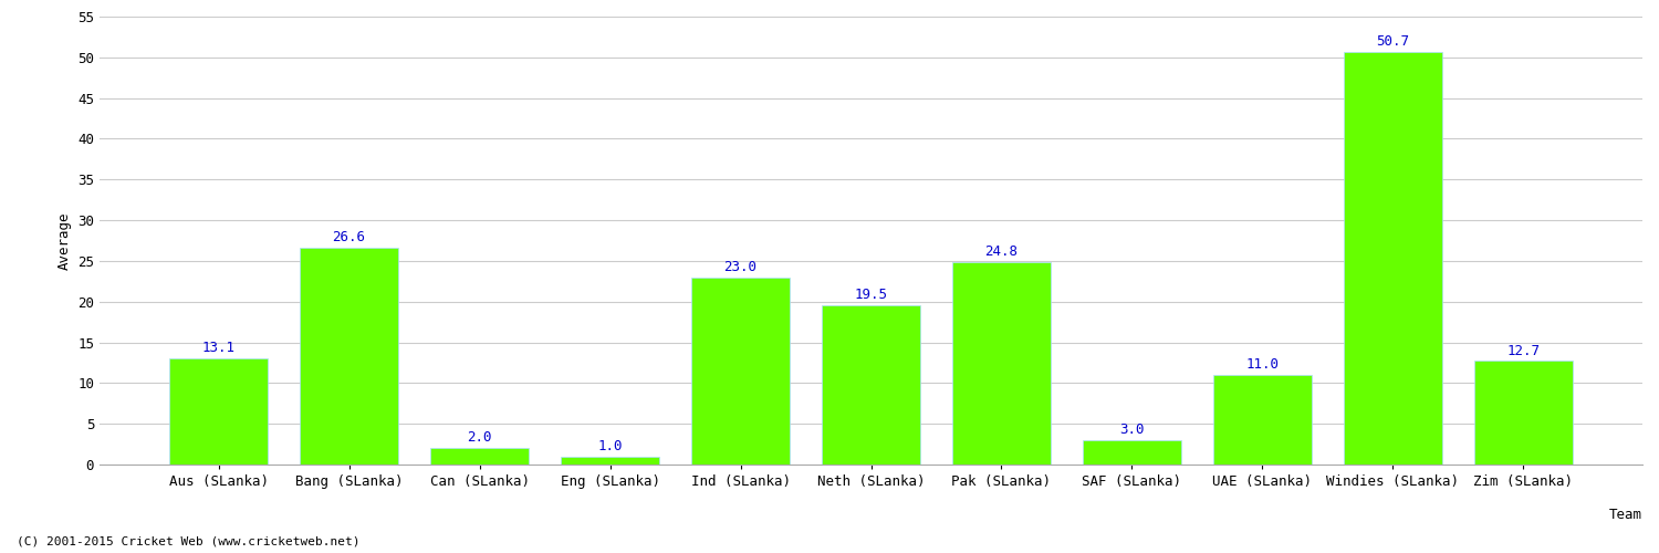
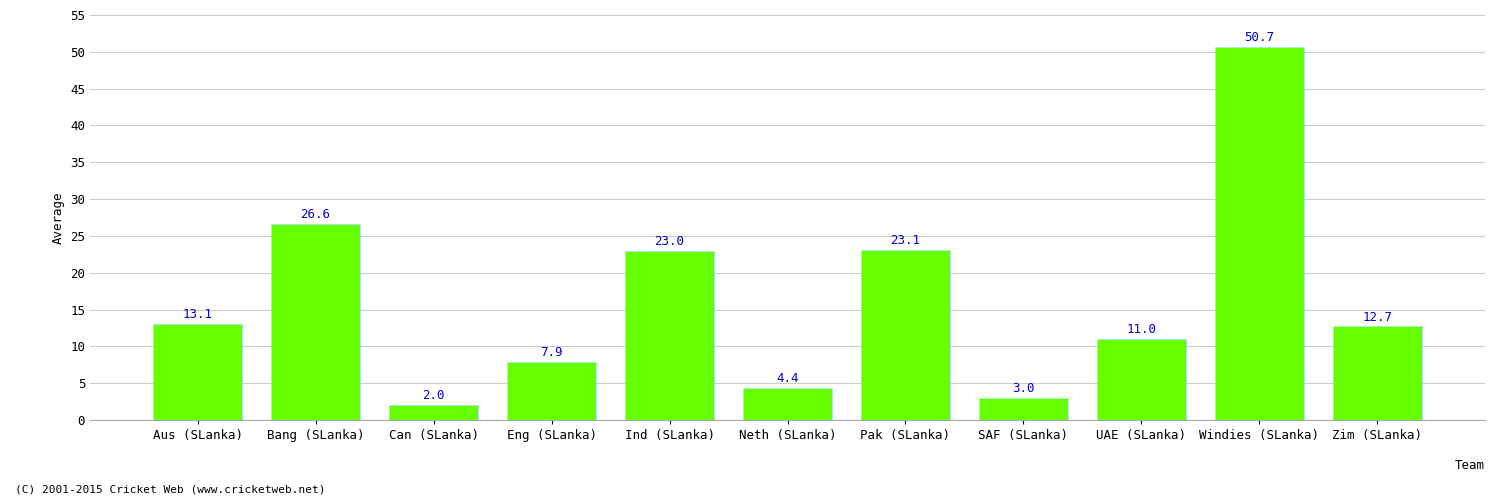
Eng (SLanka): 1.0 -> 7.9
Neth (SLanka): 19.5 -> 4.4
Pak (SLanka): 24.8 -> 23.1
